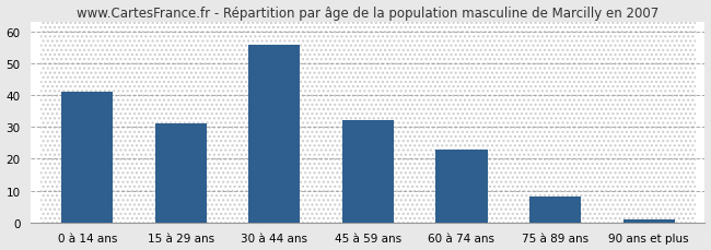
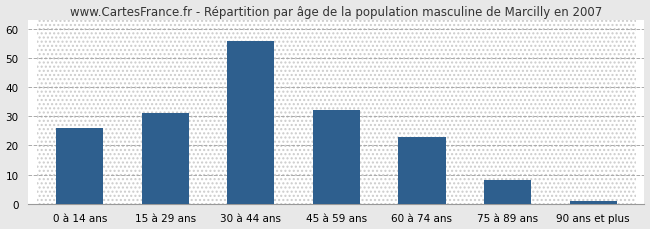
0 à 14 ans: 41 -> 26
